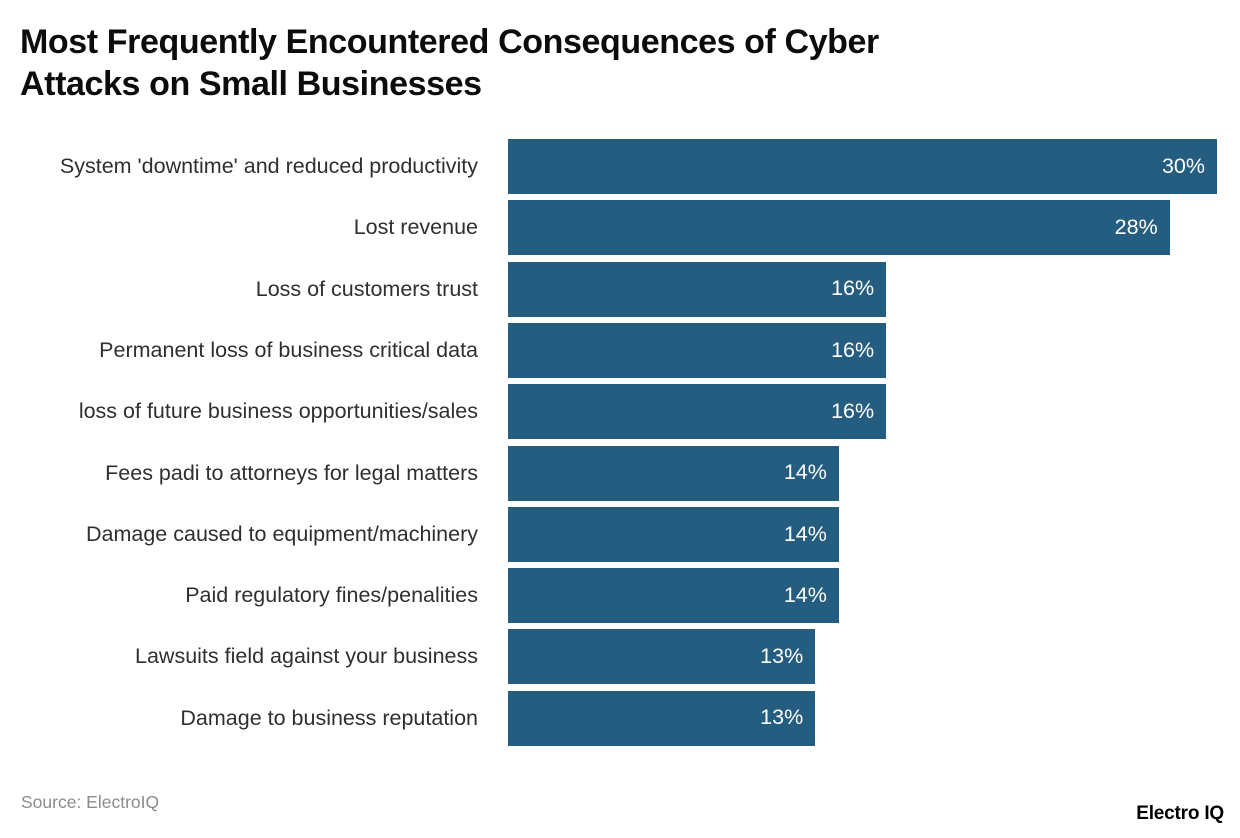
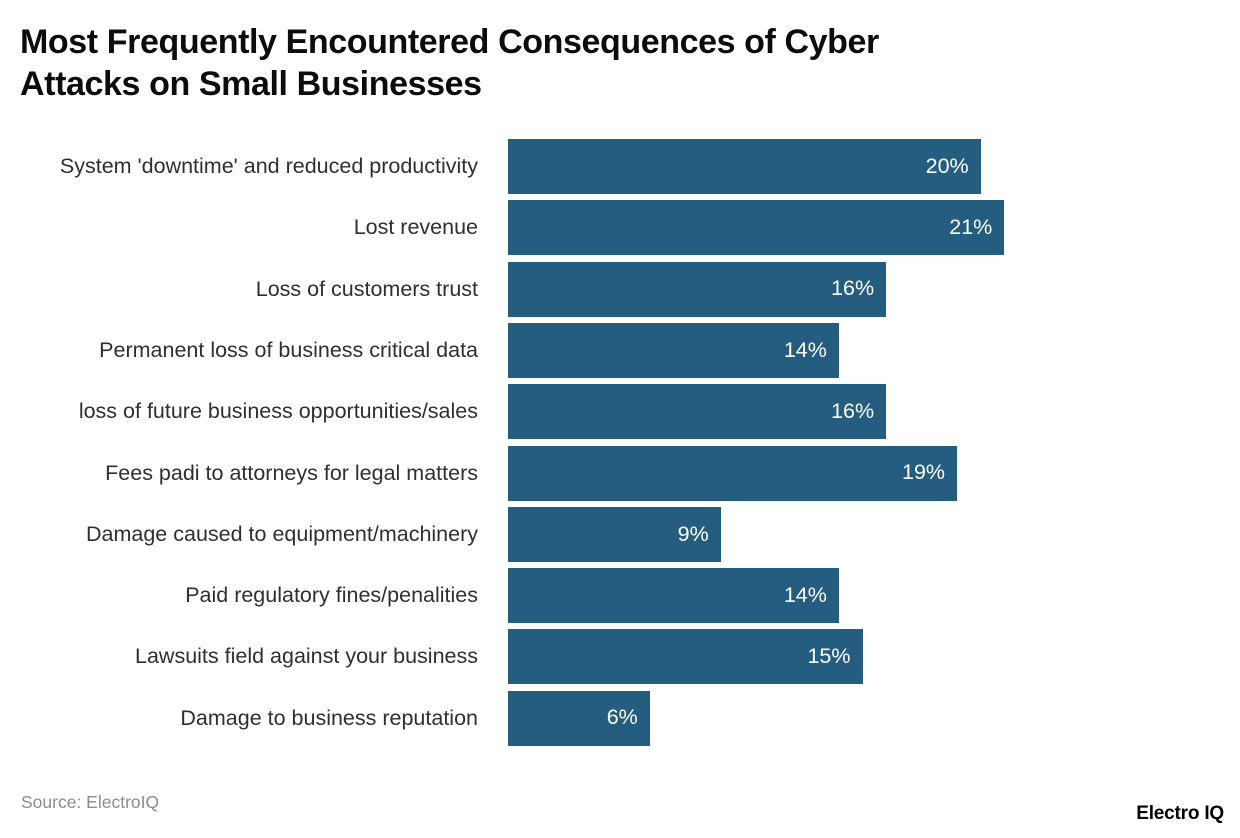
System 'downtime' and reduced productivity: 30% -> 20%
Lost revenue: 28% -> 21%
Permanent loss of business critical data: 16% -> 14%
Fees padi to attorneys for legal matters: 14% -> 19%
Damage caused to equipment/machinery: 14% -> 9%
Lawsuits field against your business: 13% -> 15%
Damage to business reputation: 13% -> 6%
